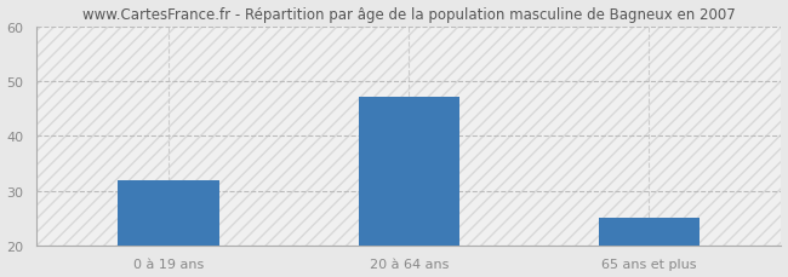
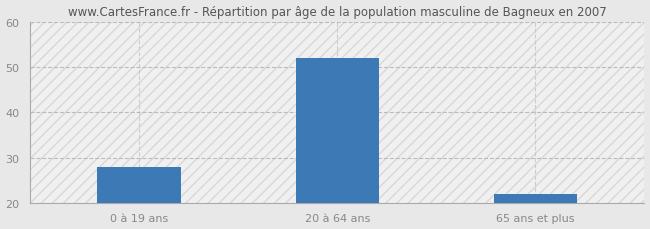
0 à 19 ans: 32 -> 28
20 à 64 ans: 47 -> 52
65 ans et plus: 25 -> 22
